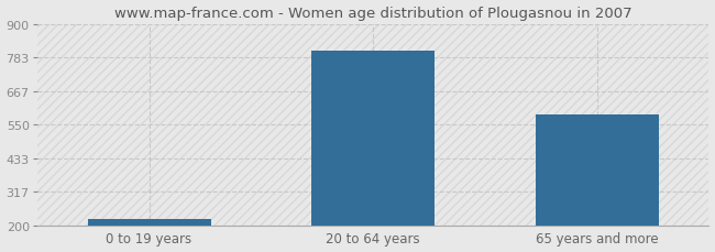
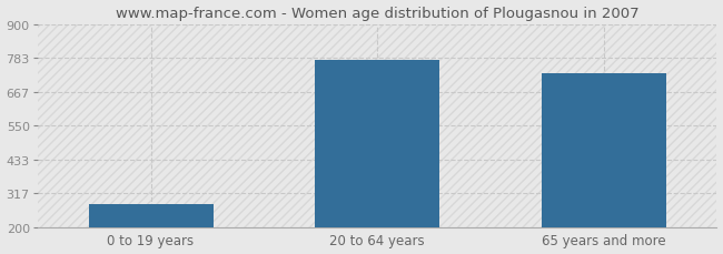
0 to 19 years: 222 -> 280
20 to 64 years: 805 -> 775
65 years and more: 586 -> 730
